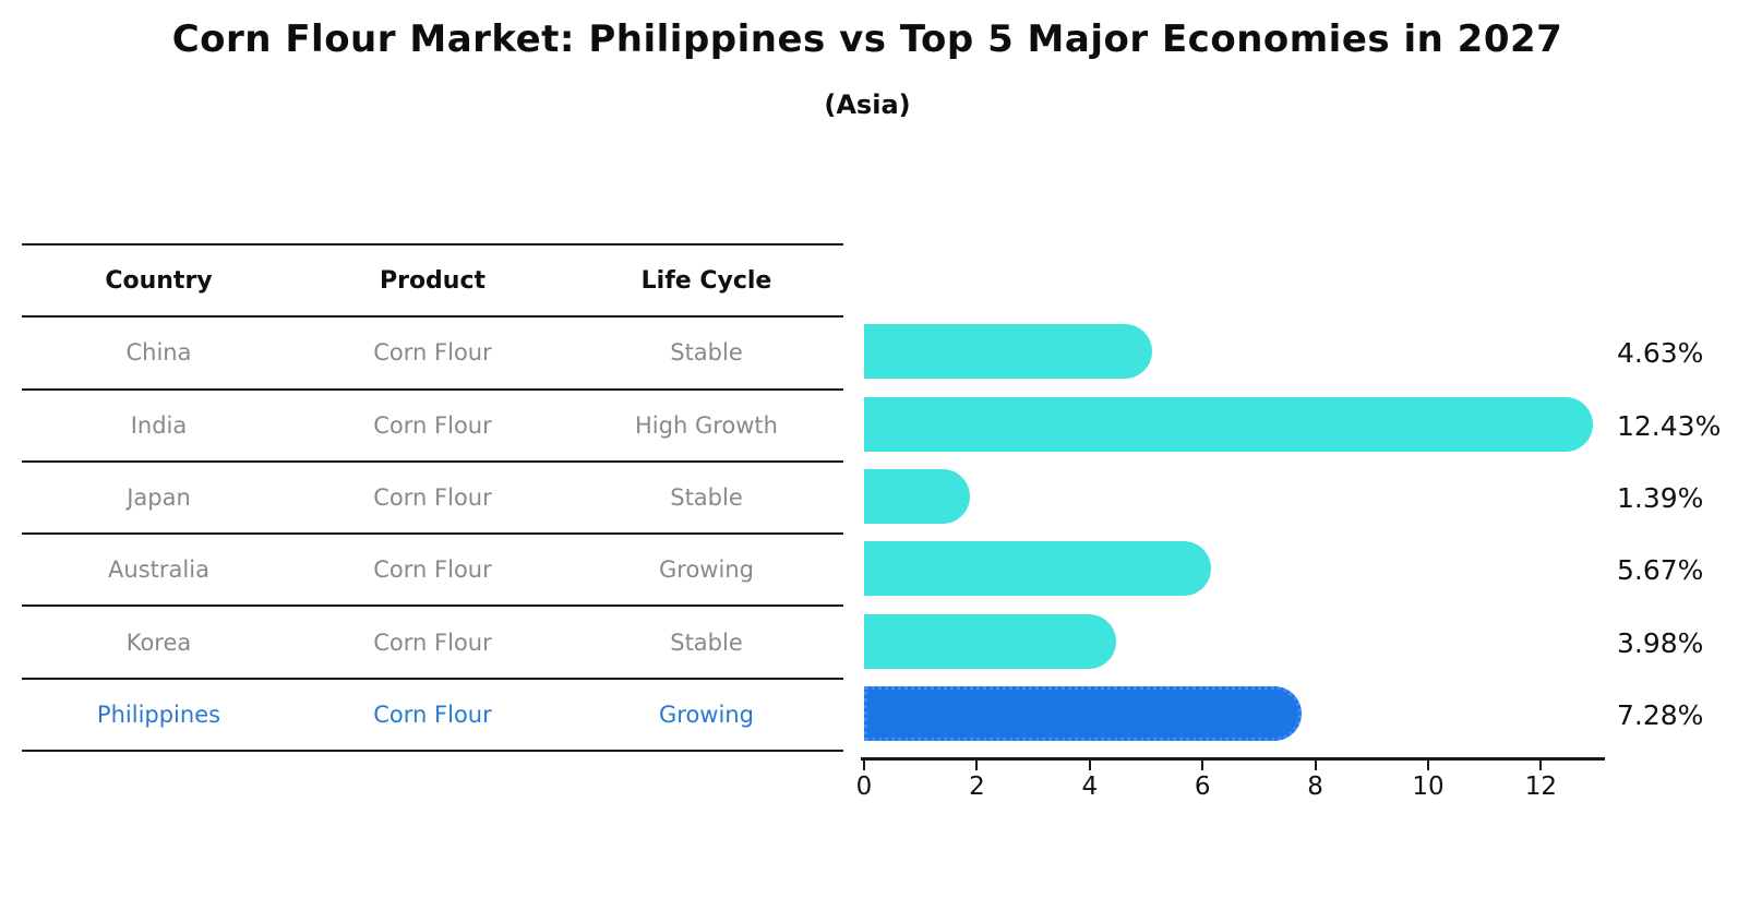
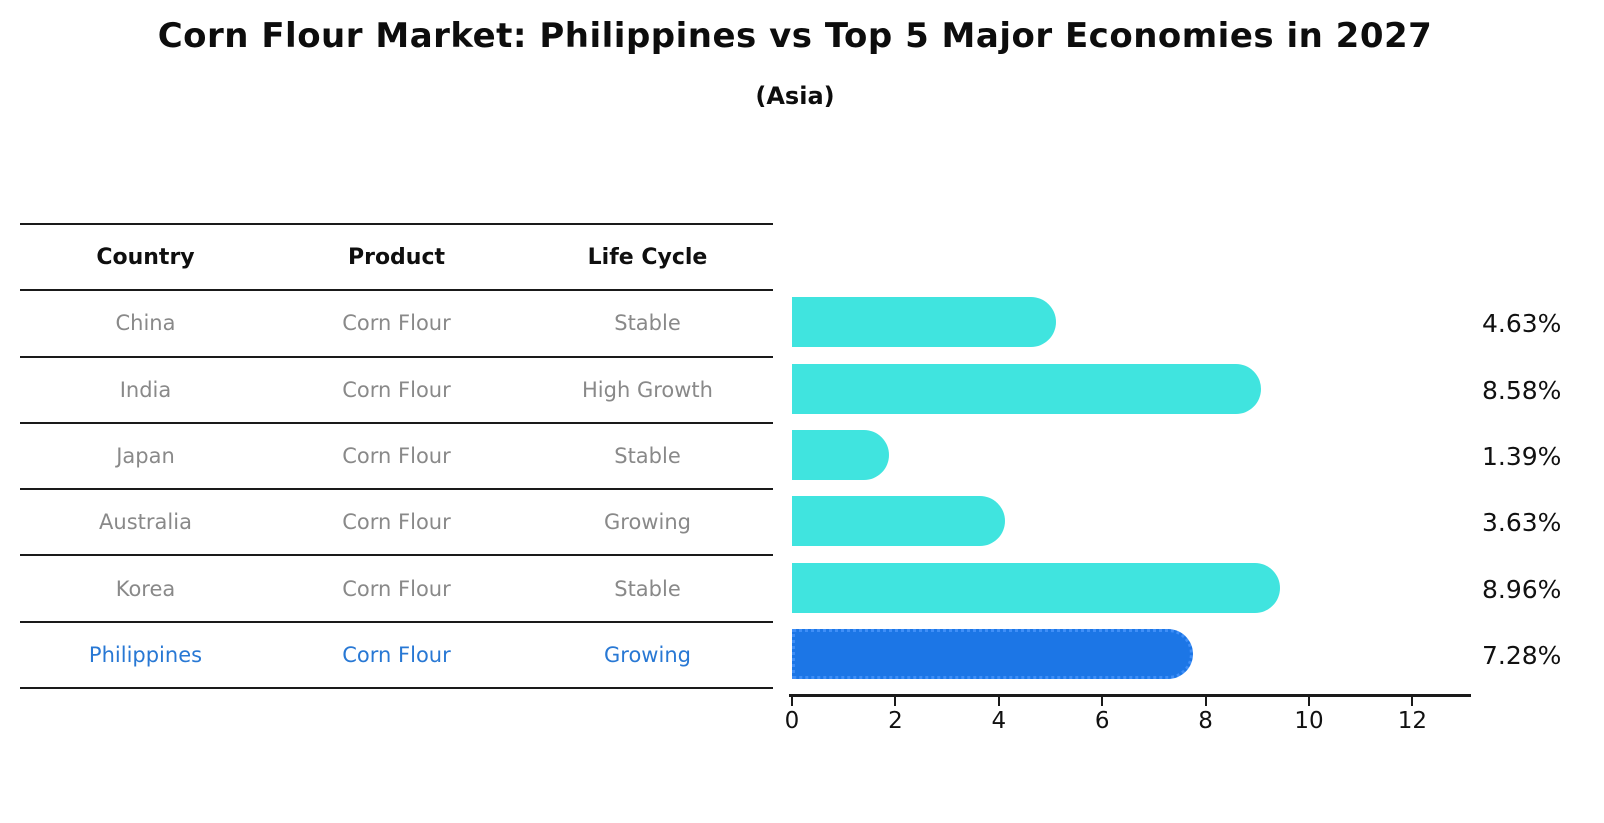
India: 12.43% -> 8.58%
Australia: 5.67% -> 3.63%
Korea: 3.98% -> 8.96%
